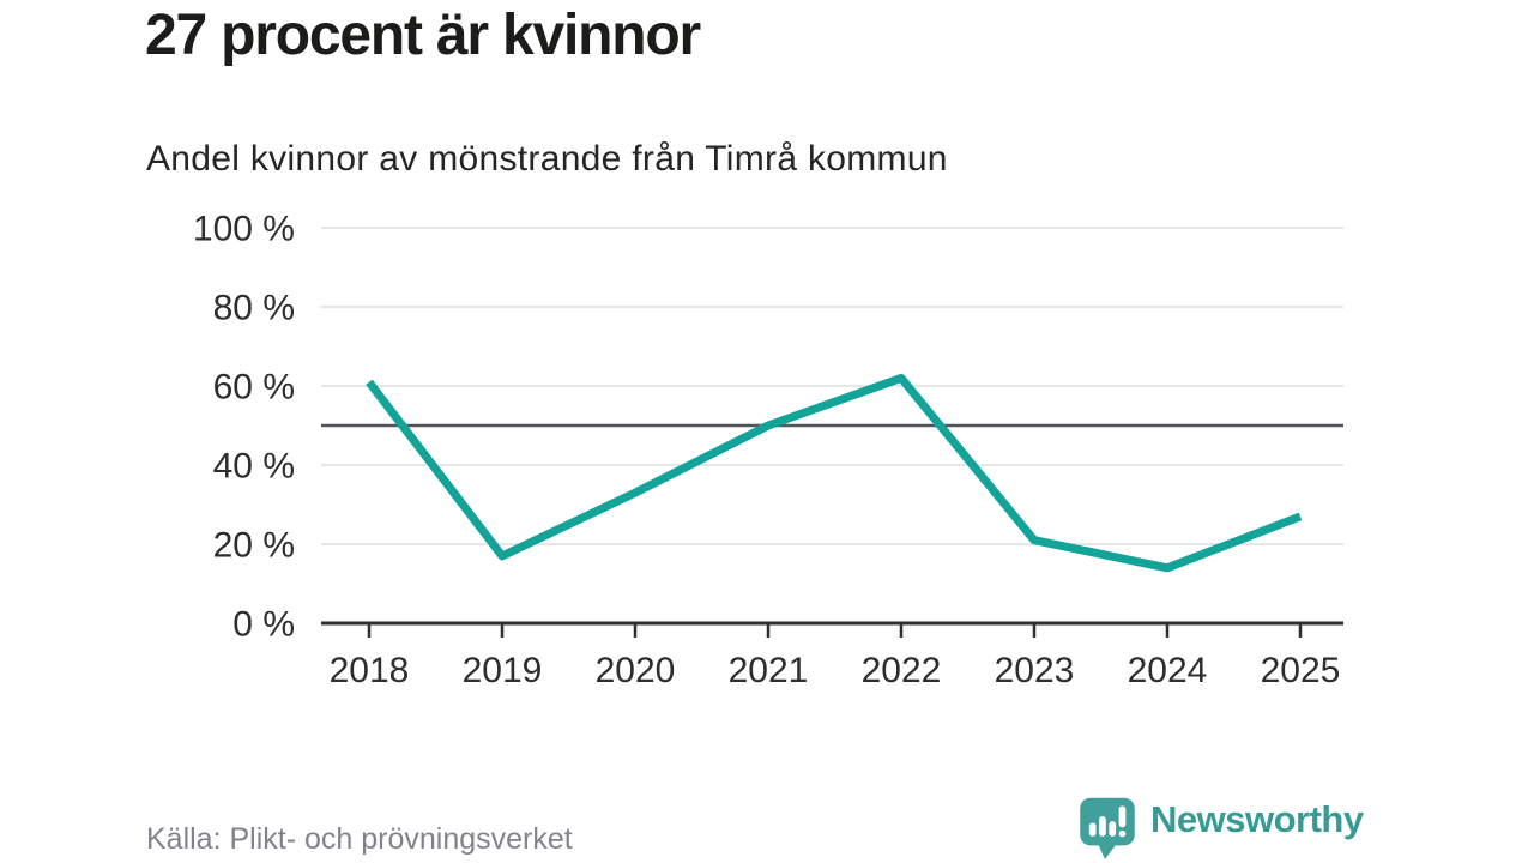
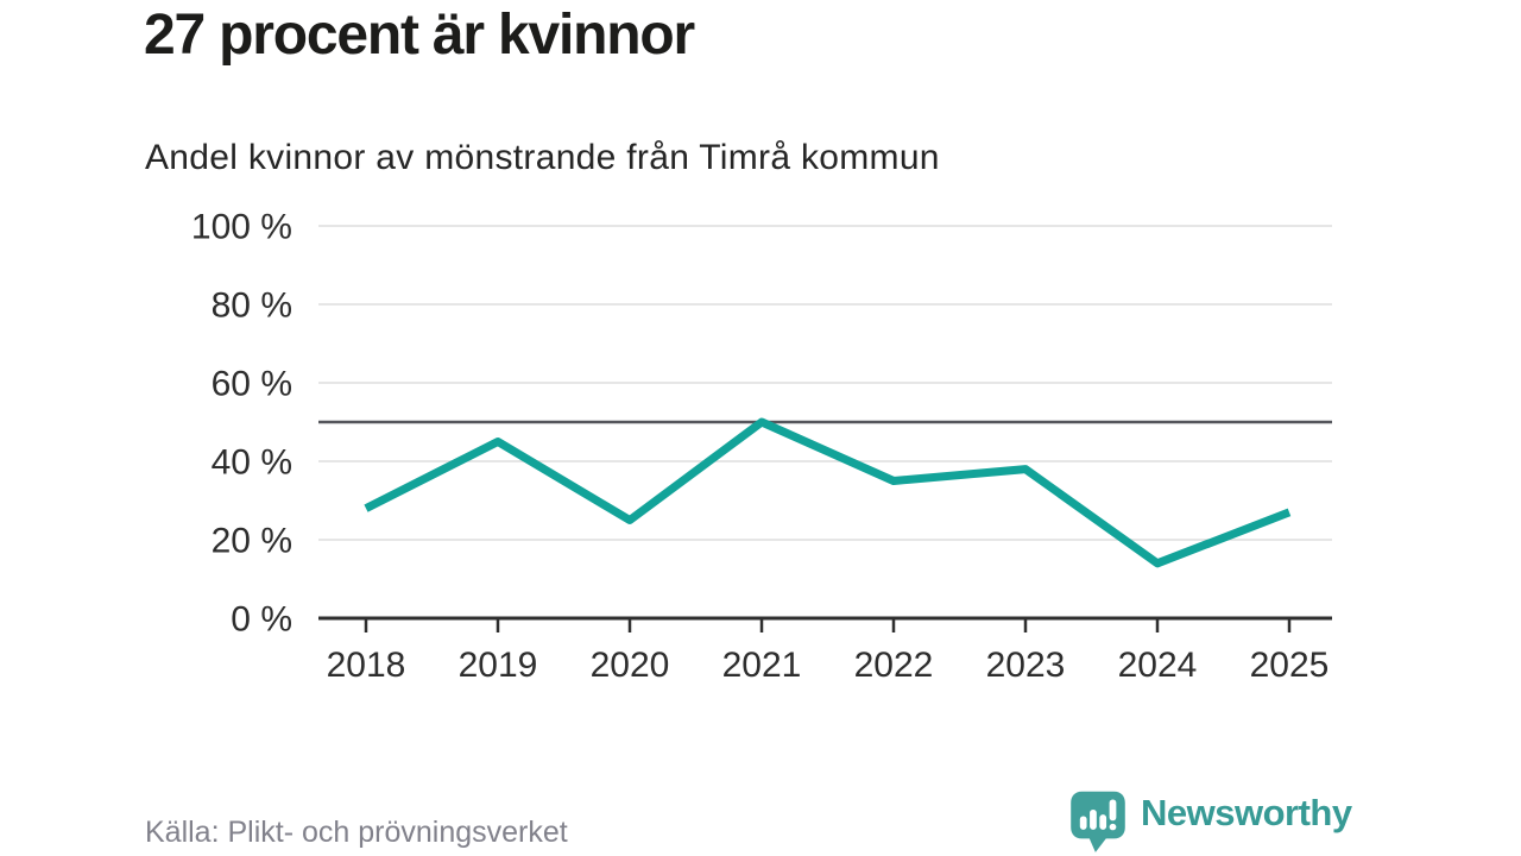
2018: 61% -> 28%
2019: 17% -> 45%
2020: 33% -> 25%
2022: 62% -> 35%
2023: 21% -> 38%
